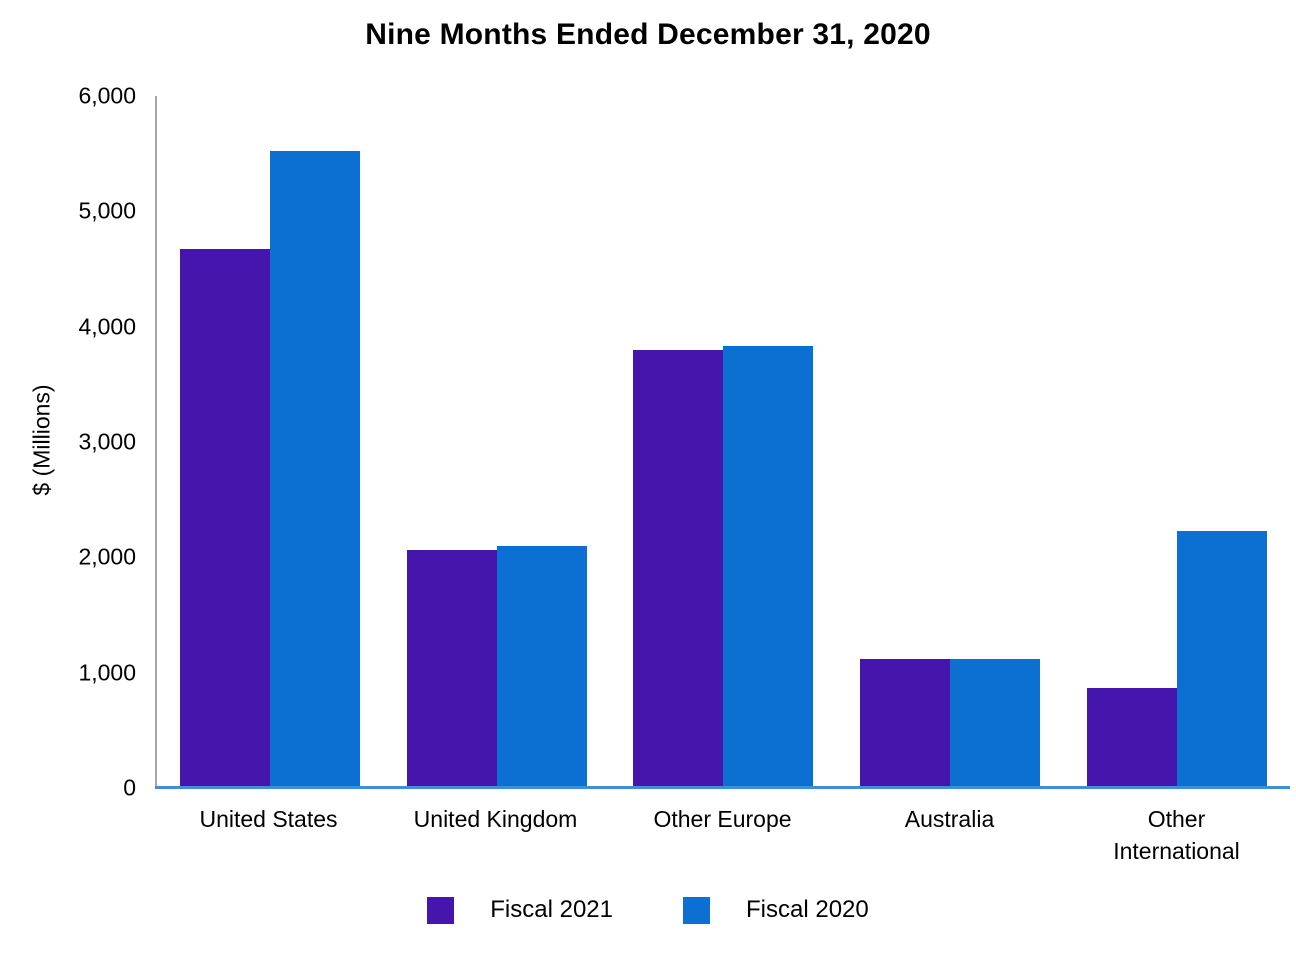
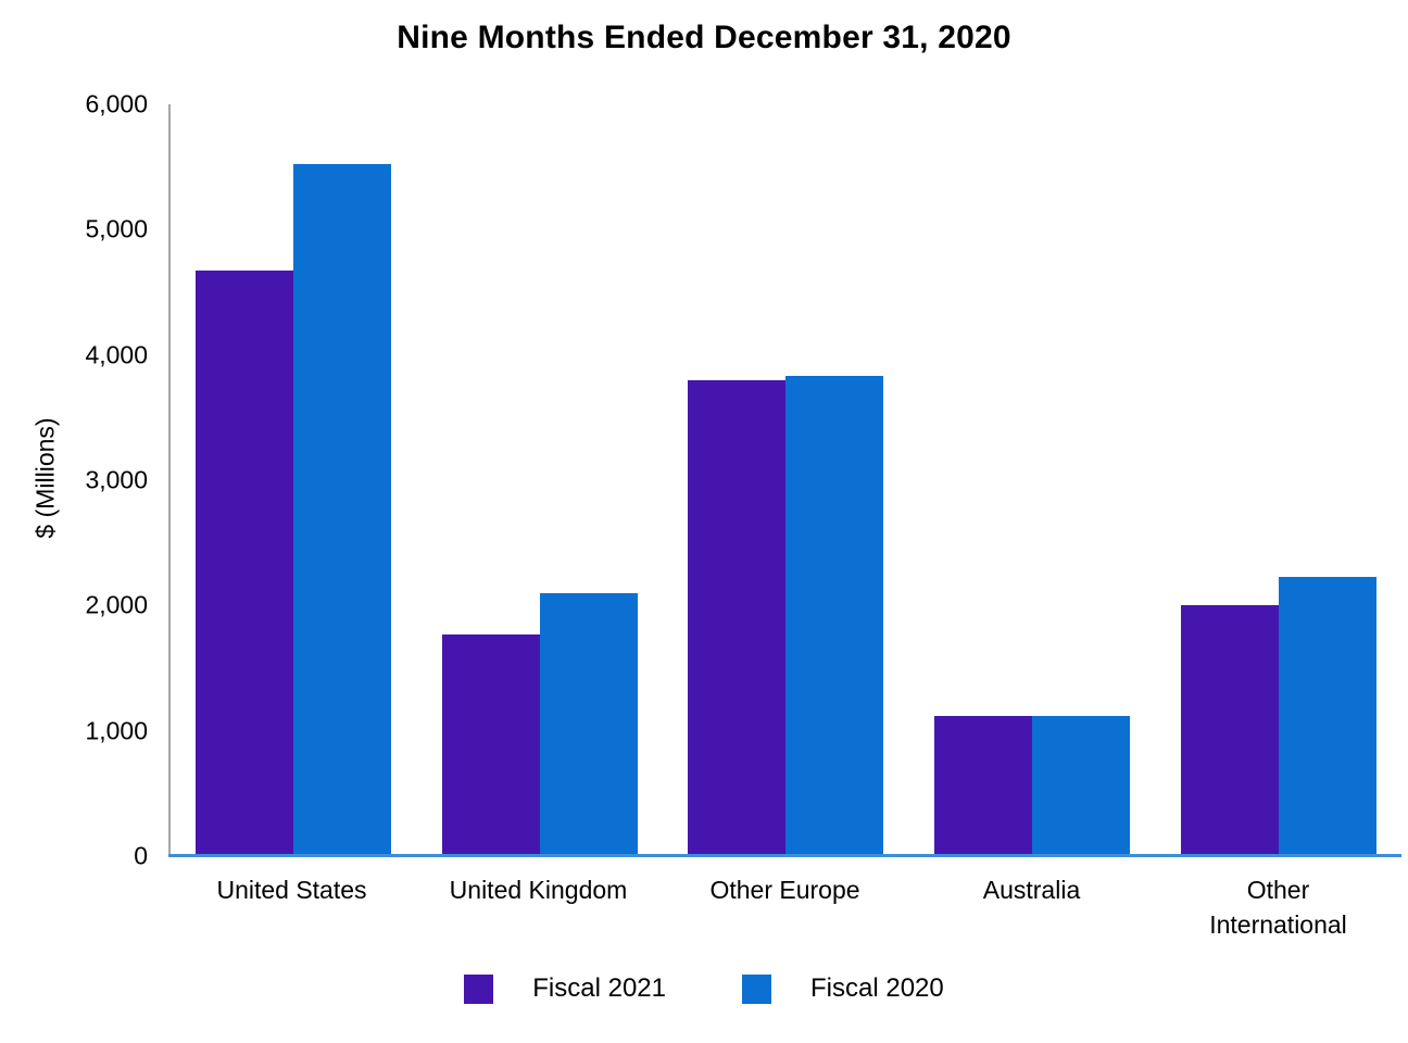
Fiscal 2021/United Kingdom: 2060 -> 1760
Fiscal 2021/Other International: 870 -> 2000
